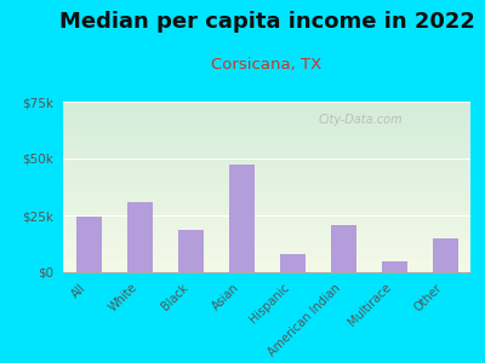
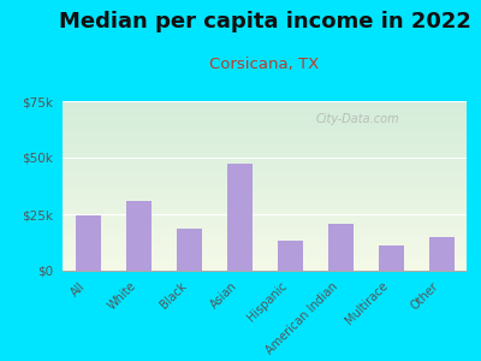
Hispanic: $8k -> $14k
Multirace: $5k -> $11k
